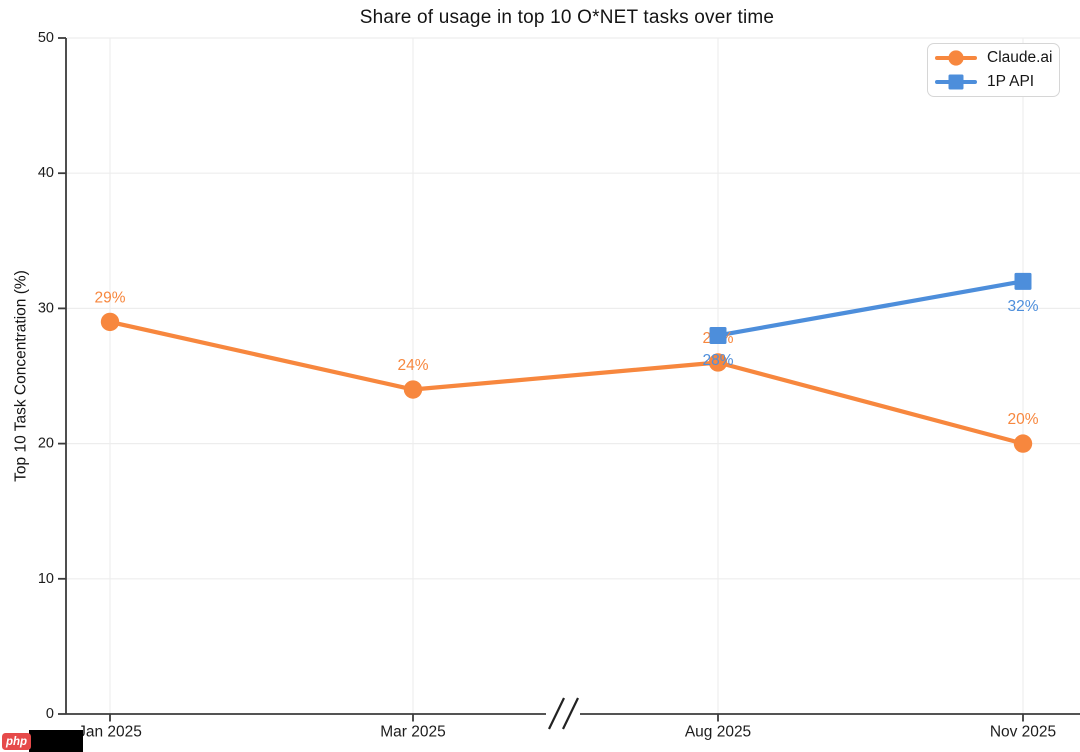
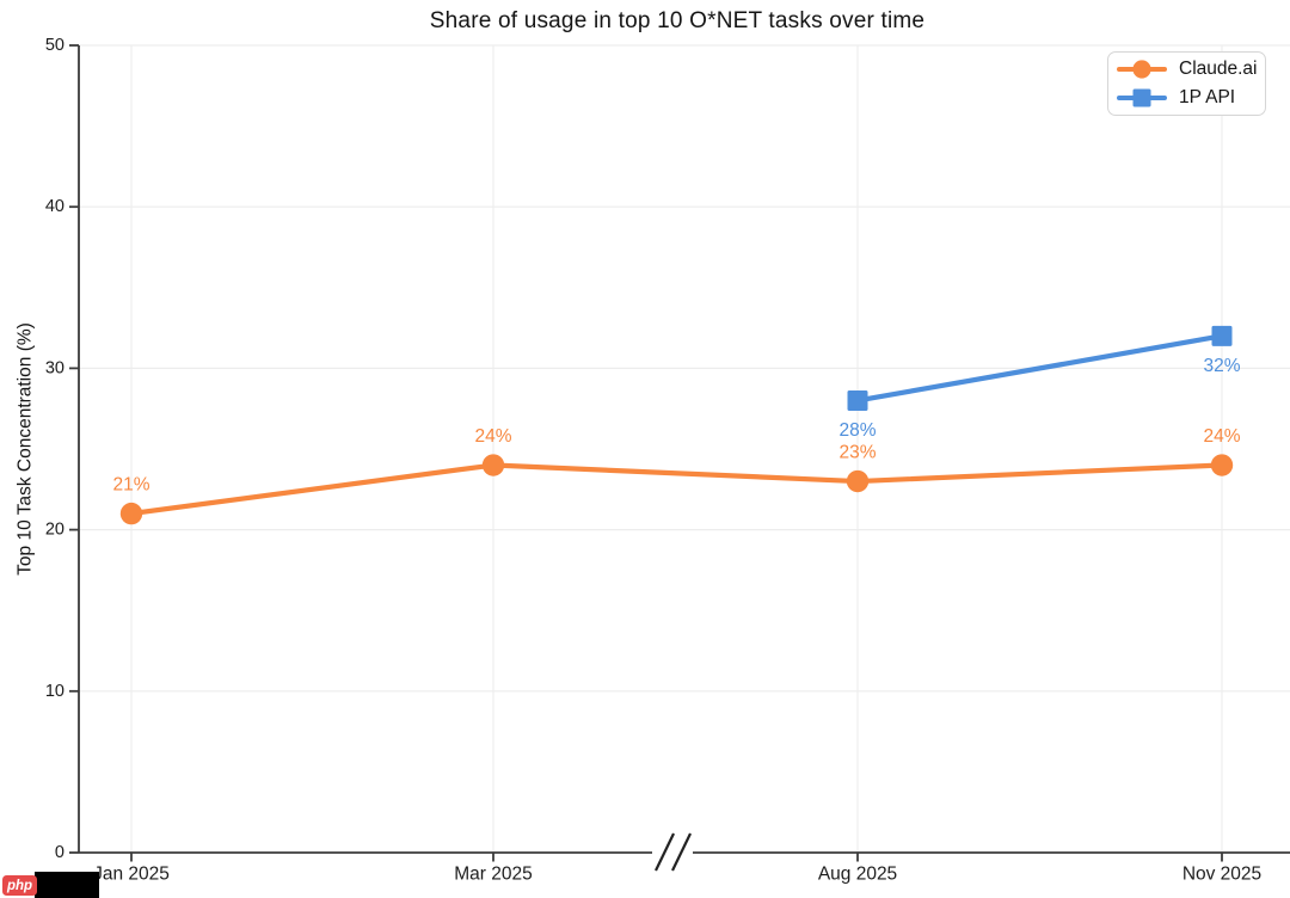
Claude.ai/Jan 2025: 29% -> 21%
Claude.ai/Aug 2025: 26% -> 23%
Claude.ai/Nov 2025: 20% -> 24%
